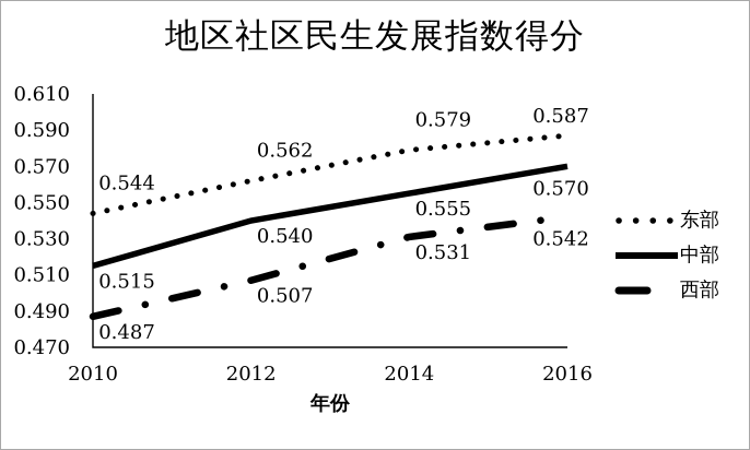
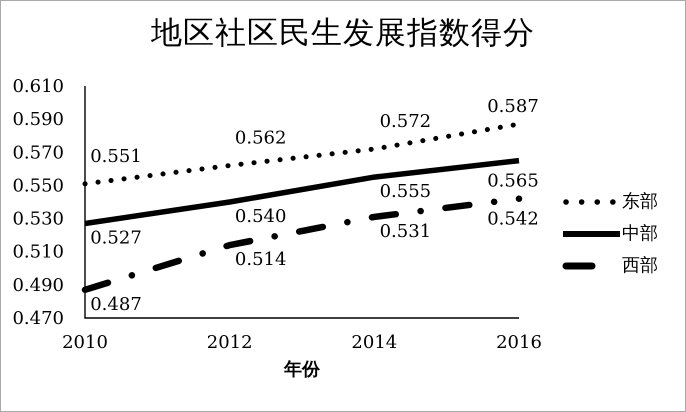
东部/2010: 0.544 -> 0.551
中部/2010: 0.515 -> 0.527
西部/2012: 0.507 -> 0.514
东部/2014: 0.579 -> 0.572
中部/2016: 0.570 -> 0.565
